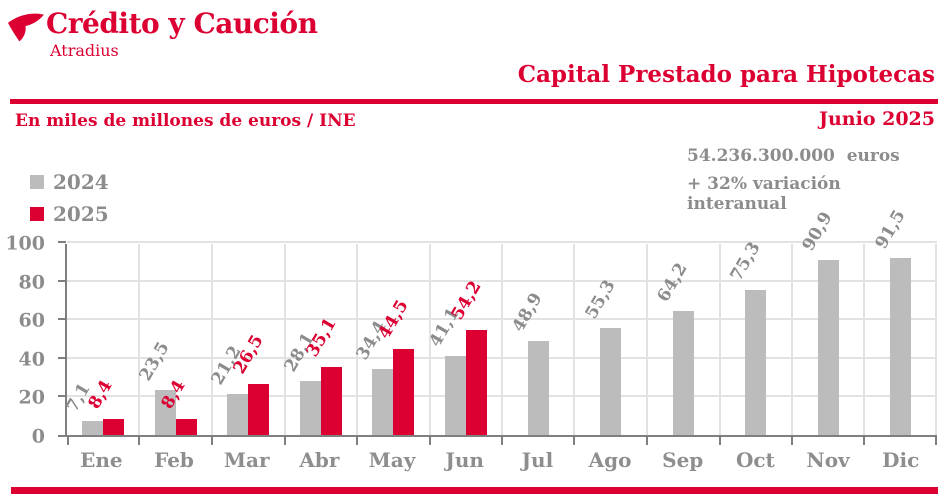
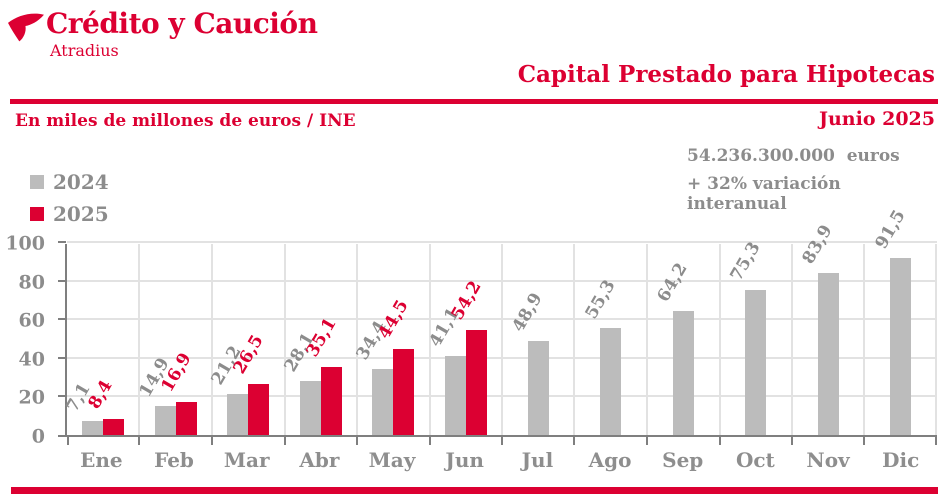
2024/Feb: 23,5 -> 14,9
2025/Feb: 8,4 -> 16,9
2024/Nov: 90,9 -> 83,9
